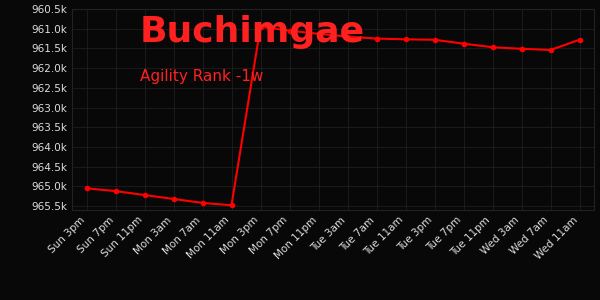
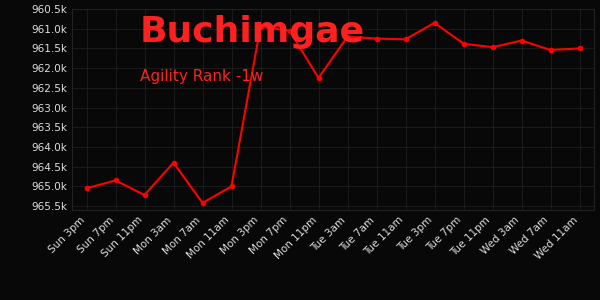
Sun 7pm: 965.12k -> 964.85k
Mon 3am: 965.32k -> 964.40k
Mon 11am: 965.48k -> 965.00k
Mon 11pm: 961.13k -> 962.25k
Tue 3pm: 961.28k -> 960.85k
Wed 3am: 961.51k -> 961.30k
Wed 11am: 961.28k -> 961.50k
